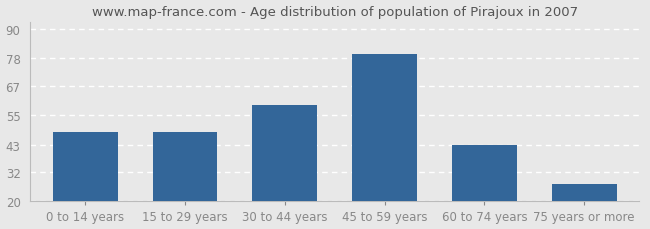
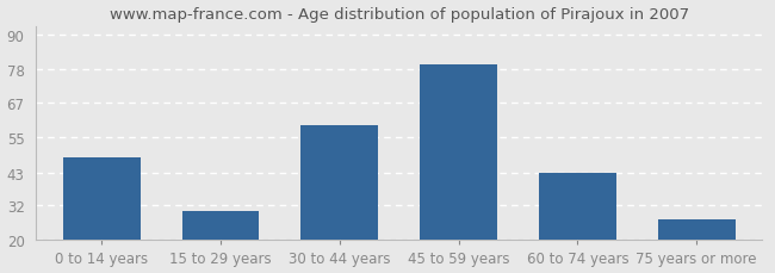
15 to 29 years: 48 -> 30
